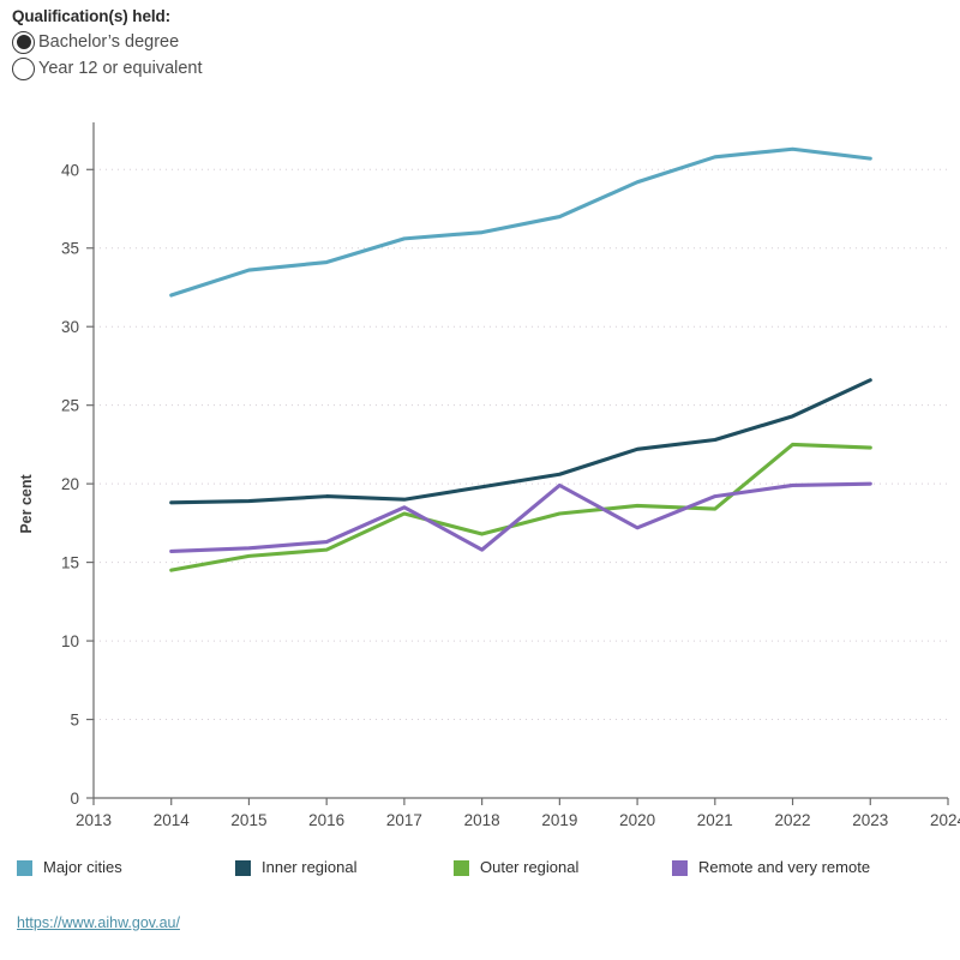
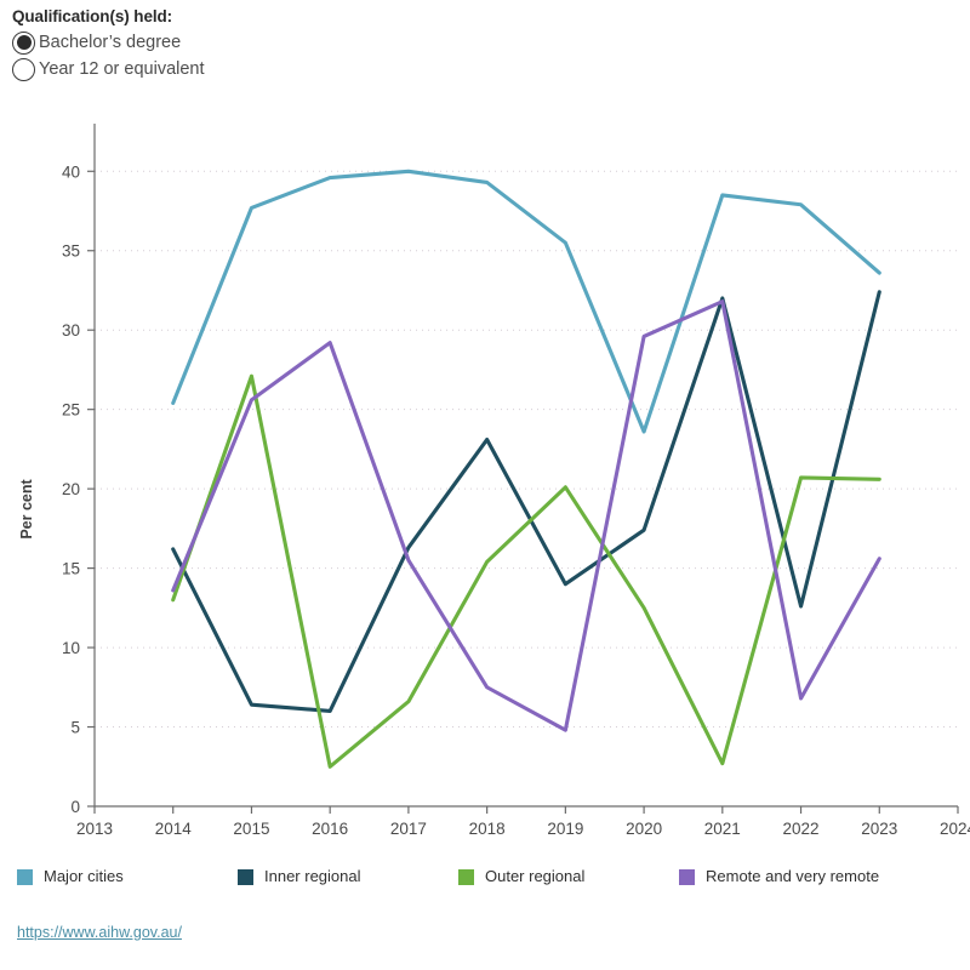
Major cities/2014: 32.0 -> 25.4
Inner regional/2014: 18.8 -> 16.2
Outer regional/2014: 14.5 -> 13.0
Remote and very remote/2014: 15.7 -> 13.6
Major cities/2015: 33.6 -> 37.7
Inner regional/2015: 18.9 -> 6.4
Outer regional/2015: 15.4 -> 27.1
Remote and very remote/2015: 15.9 -> 25.6
Major cities/2016: 34.1 -> 39.6
Inner regional/2016: 19.2 -> 6.0
Outer regional/2016: 15.8 -> 2.5
Remote and very remote/2016: 16.3 -> 29.2
Major cities/2017: 35.6 -> 40.0
Inner regional/2017: 19.0 -> 16.3
Outer regional/2017: 18.1 -> 6.6
Remote and very remote/2017: 18.5 -> 15.5
Major cities/2018: 36.0 -> 39.3
Inner regional/2018: 19.8 -> 23.1
Outer regional/2018: 16.8 -> 15.4
Remote and very remote/2018: 15.8 -> 7.5
Major cities/2019: 37.0 -> 35.5
Inner regional/2019: 20.6 -> 14.0
Outer regional/2019: 18.1 -> 20.1
Remote and very remote/2019: 19.9 -> 4.8
Major cities/2020: 39.2 -> 23.6
Inner regional/2020: 22.2 -> 17.4
Outer regional/2020: 18.6 -> 12.5
Remote and very remote/2020: 17.2 -> 29.6
Major cities/2021: 40.8 -> 38.5
Inner regional/2021: 22.8 -> 32.0
Outer regional/2021: 18.4 -> 2.7
Remote and very remote/2021: 19.2 -> 31.8
Major cities/2022: 41.3 -> 37.9
Inner regional/2022: 24.3 -> 12.6
Outer regional/2022: 22.5 -> 20.7
Remote and very remote/2022: 19.9 -> 6.8
Major cities/2023: 40.7 -> 33.6
Inner regional/2023: 26.6 -> 32.4
Outer regional/2023: 22.3 -> 20.6
Remote and very remote/2023: 20.0 -> 15.6
